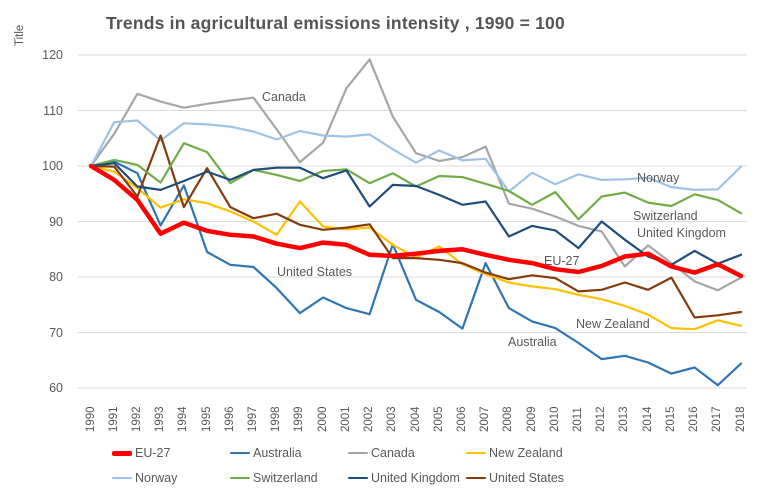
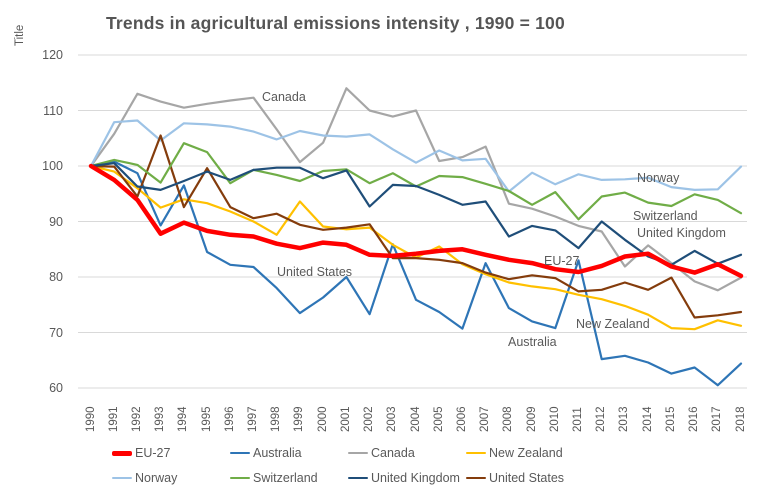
Australia/2001: 74 -> 80
Canada/2002: 119 -> 110
Canada/2004: 102 -> 110
Australia/2011: 68 -> 83
